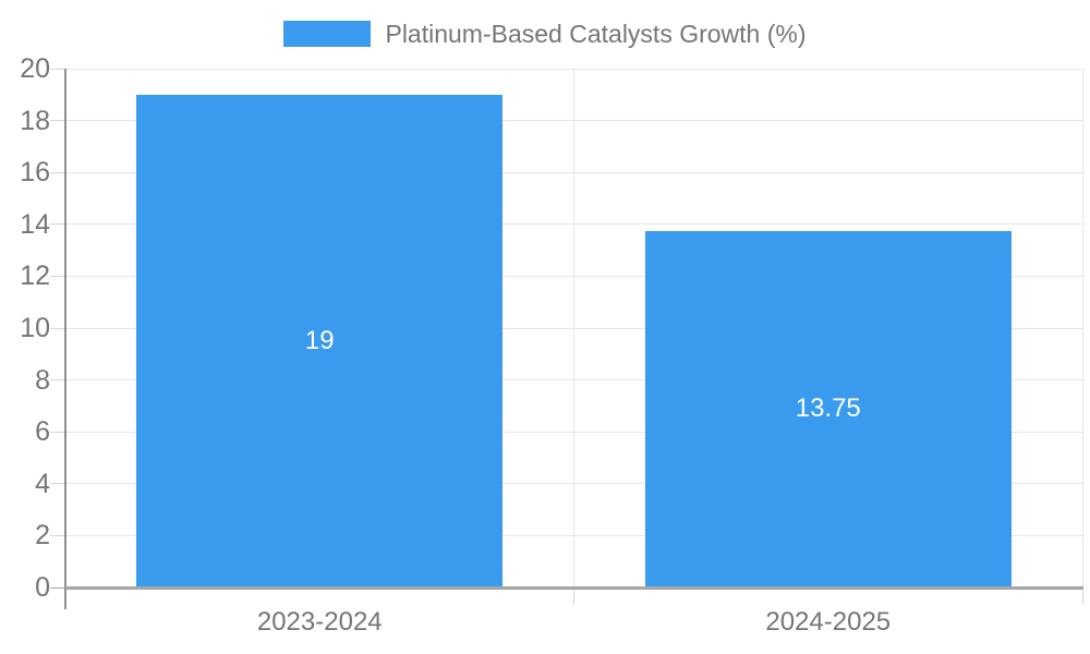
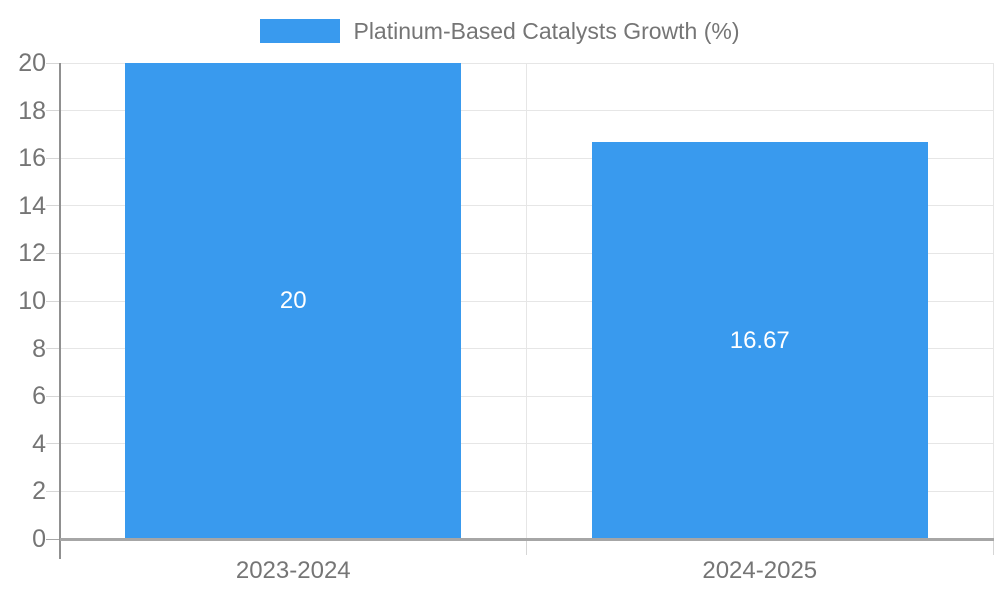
2023-2024: 19 -> 20
2024-2025: 13.75 -> 16.67
